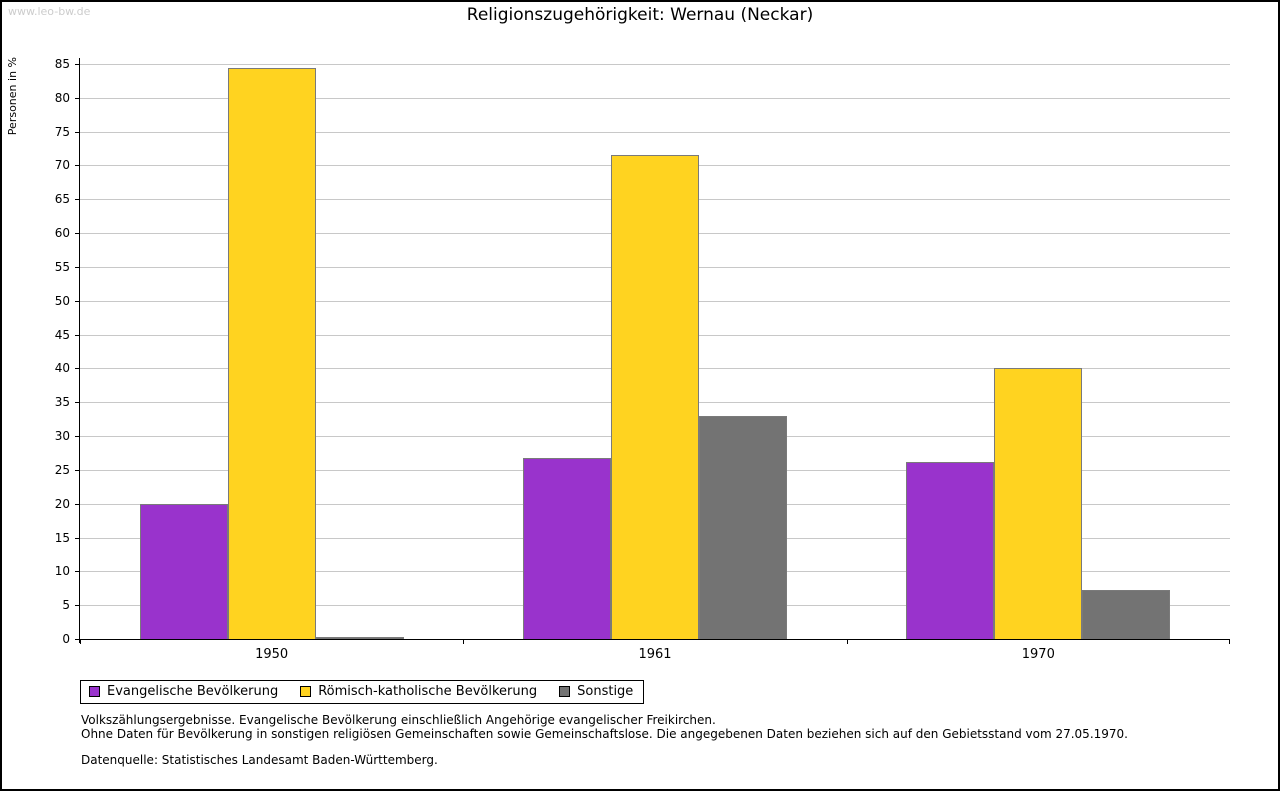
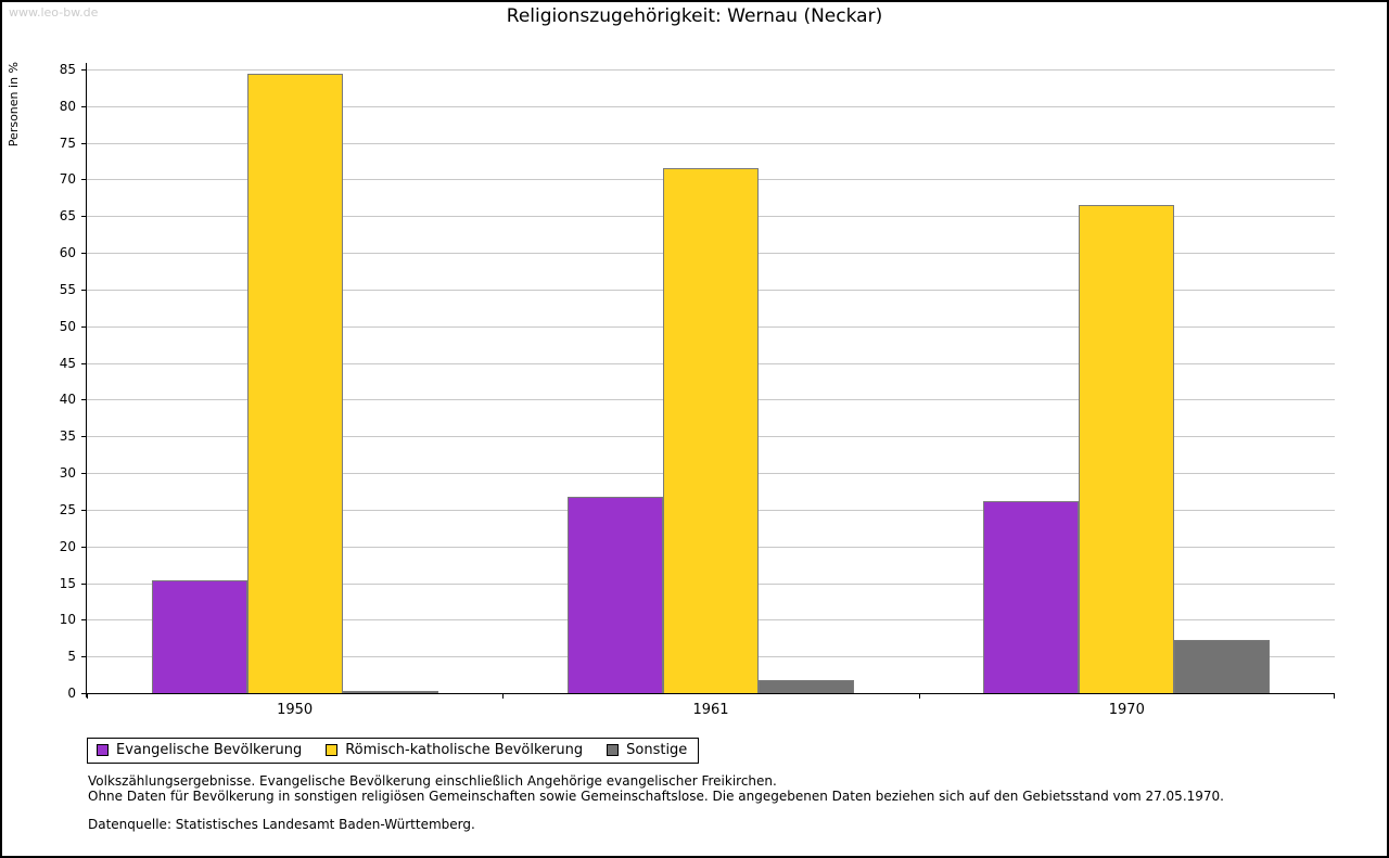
Evangelische Bevölkerung/1950: 20 -> 15
Sonstige/1961: 33 -> 2
Römisch-katholische Bevölkerung/1970: 40 -> 66
